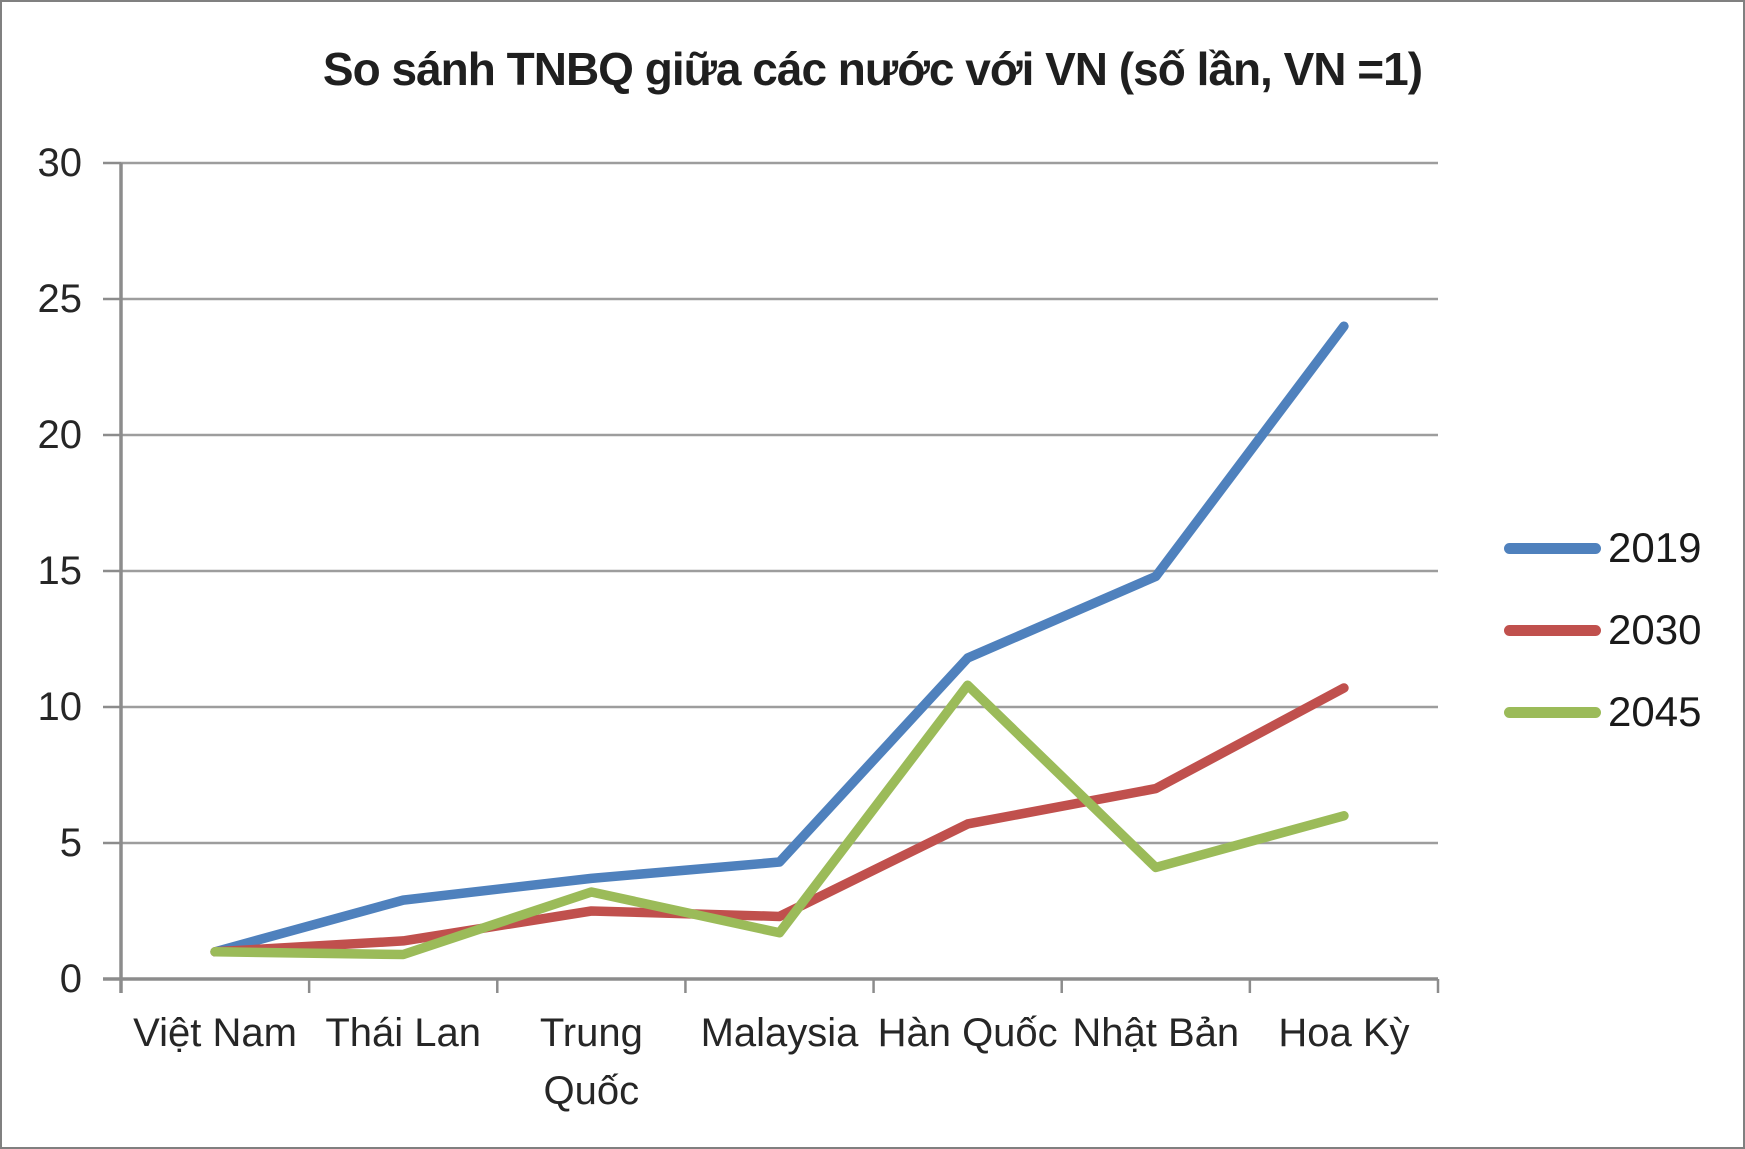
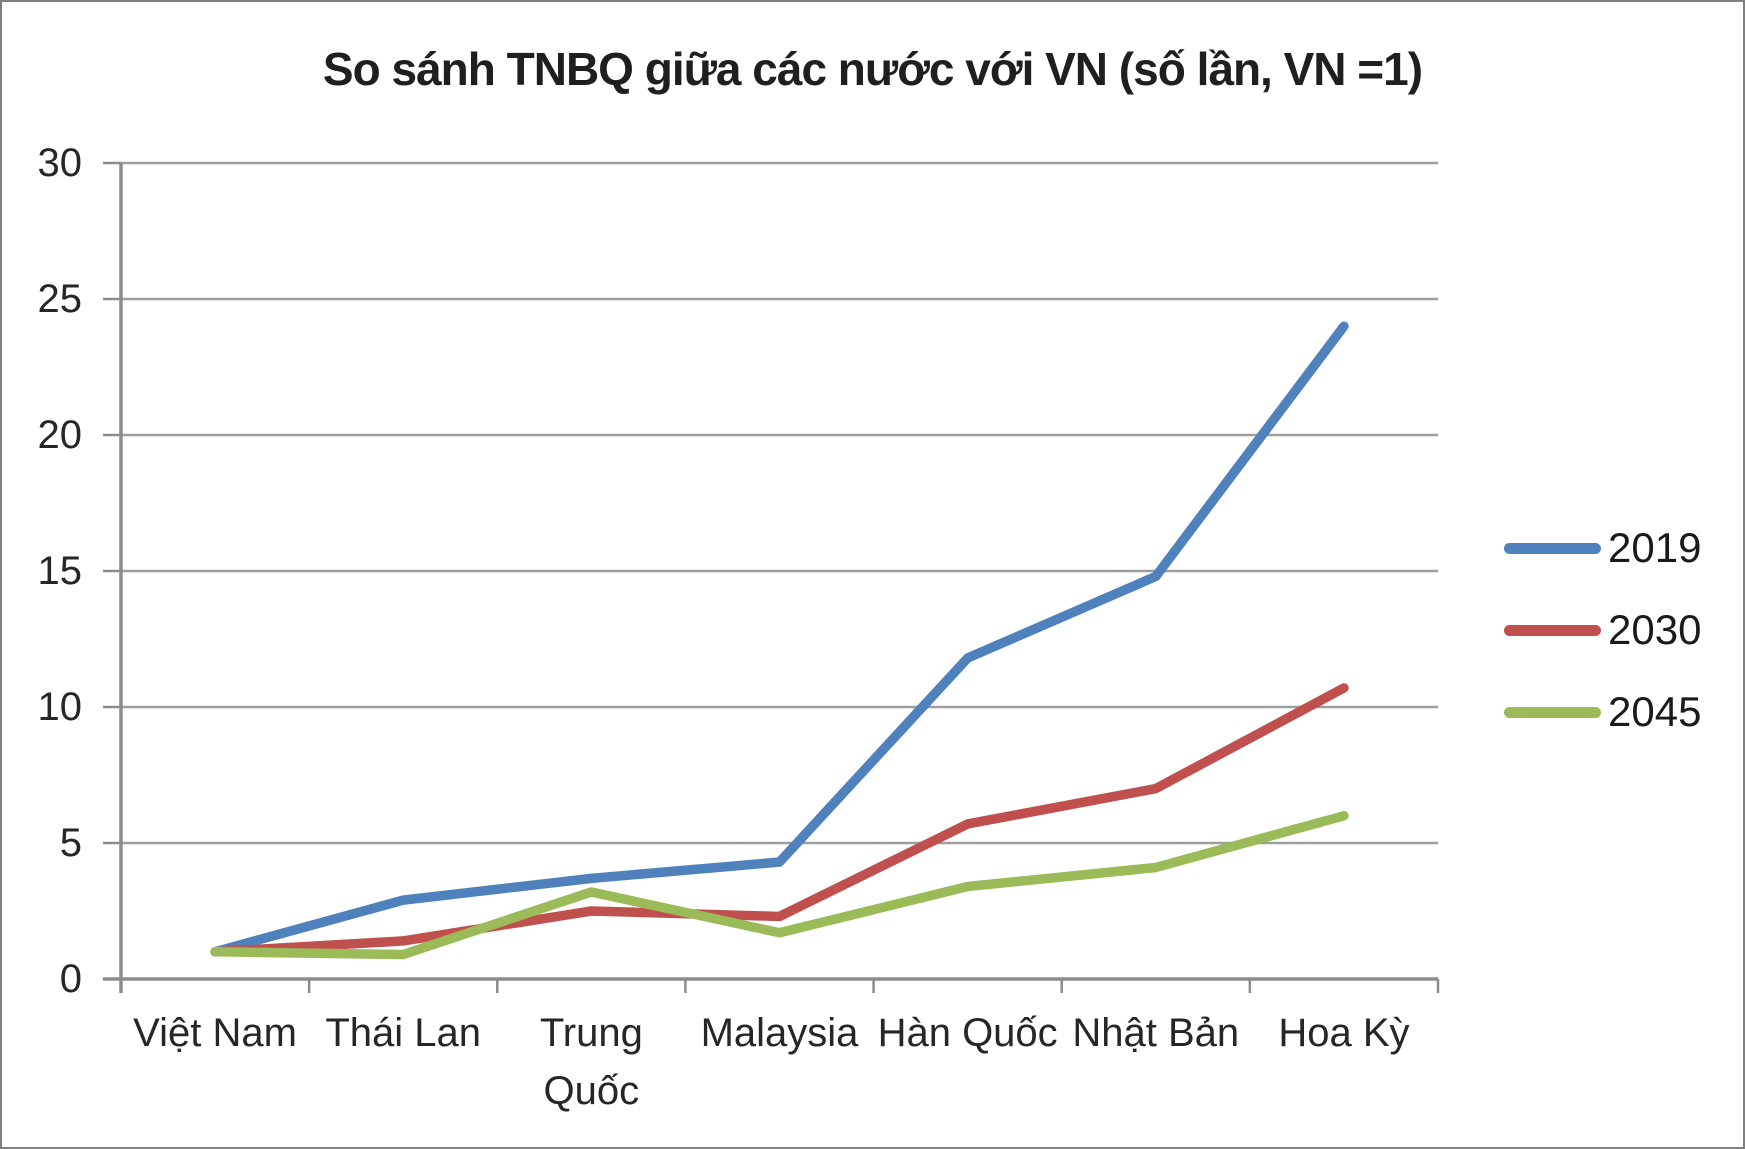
2045/Hàn Quốc: 10.8 -> 3.4
